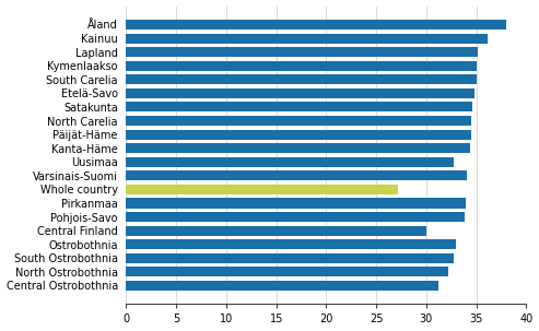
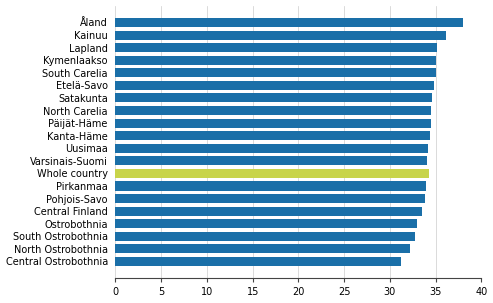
Uusimaa: 32.8 -> 34.2
Whole country: 27.2 -> 34.3
Central Finland: 30.0 -> 33.5
